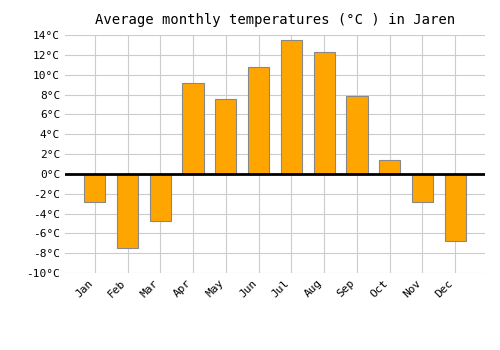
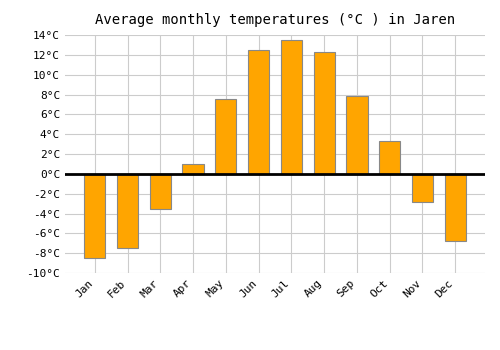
Jan: -2.8°C -> -8.5°C
Mar: -4.8°C -> -3.5°C
Apr: 9.2°C -> 1.0°C
Jun: 10.8°C -> 12.5°C
Oct: 1.4°C -> 3.3°C
